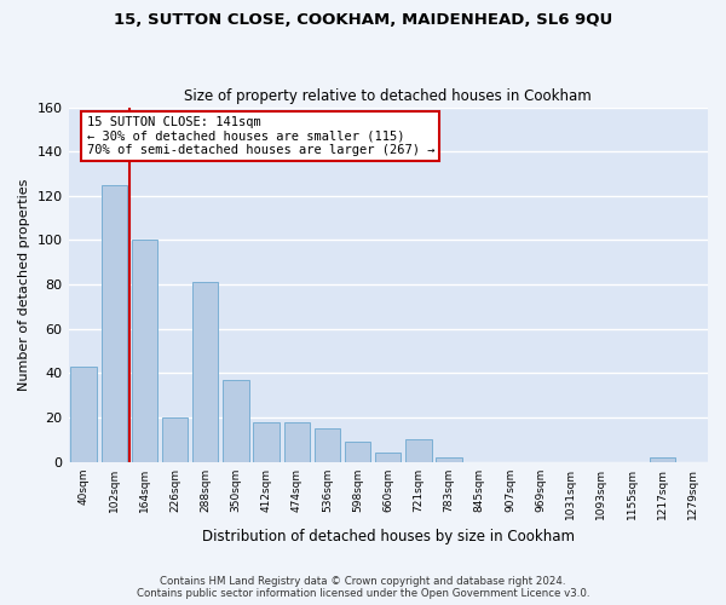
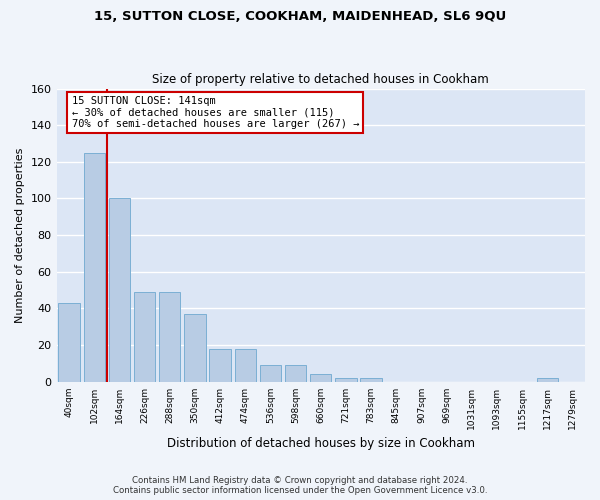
226sqm: 20 -> 49
288sqm: 81 -> 49
536sqm: 15 -> 9
721sqm: 10 -> 2
